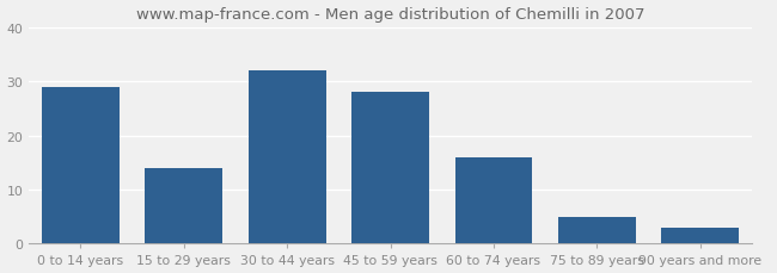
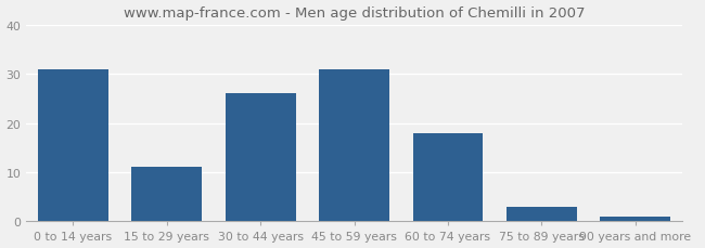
0 to 14 years: 29 -> 31
15 to 29 years: 14 -> 11
30 to 44 years: 32 -> 26
45 to 59 years: 28 -> 31
60 to 74 years: 16 -> 18
75 to 89 years: 5 -> 3
90 years and more: 3 -> 1
